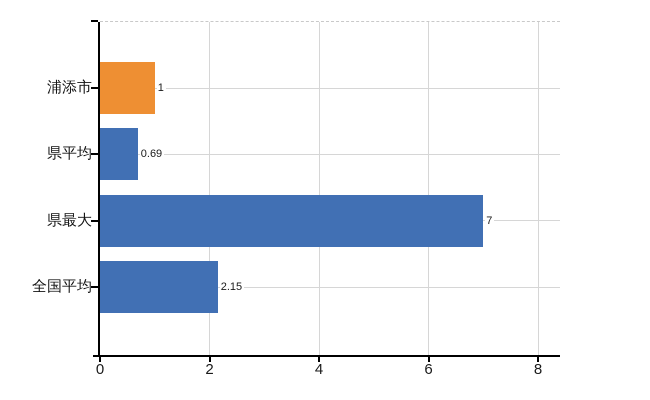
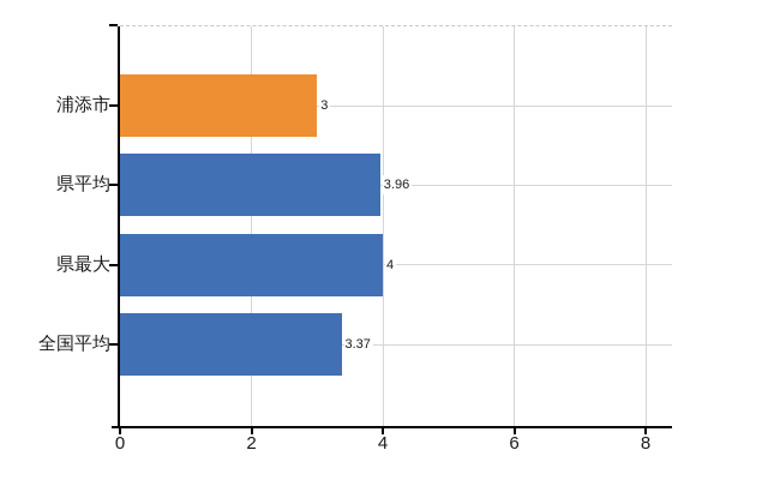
浦添市: 1 -> 3
県平均: 0.69 -> 3.96
県最大: 7 -> 4
全国平均: 2.15 -> 3.37
